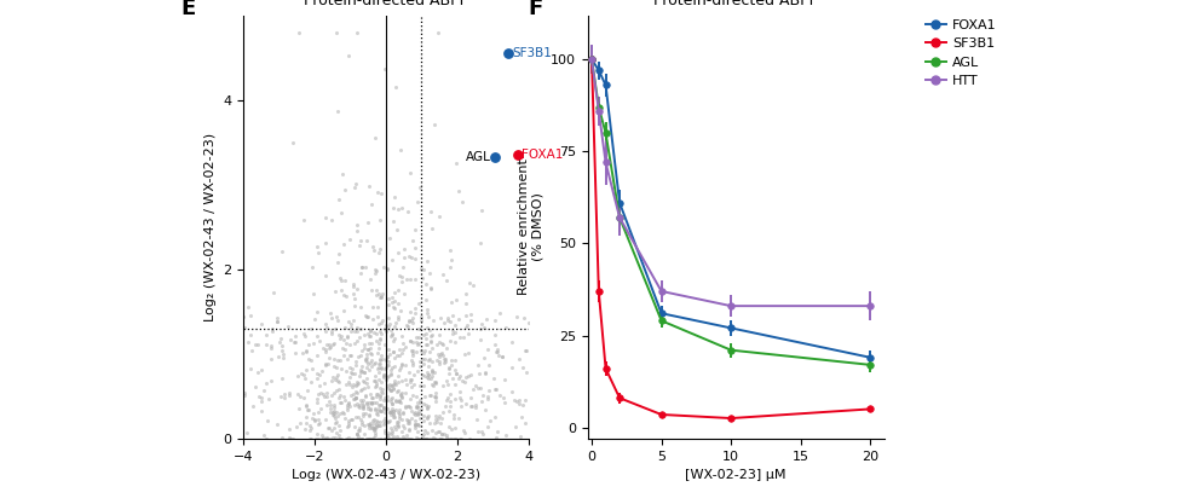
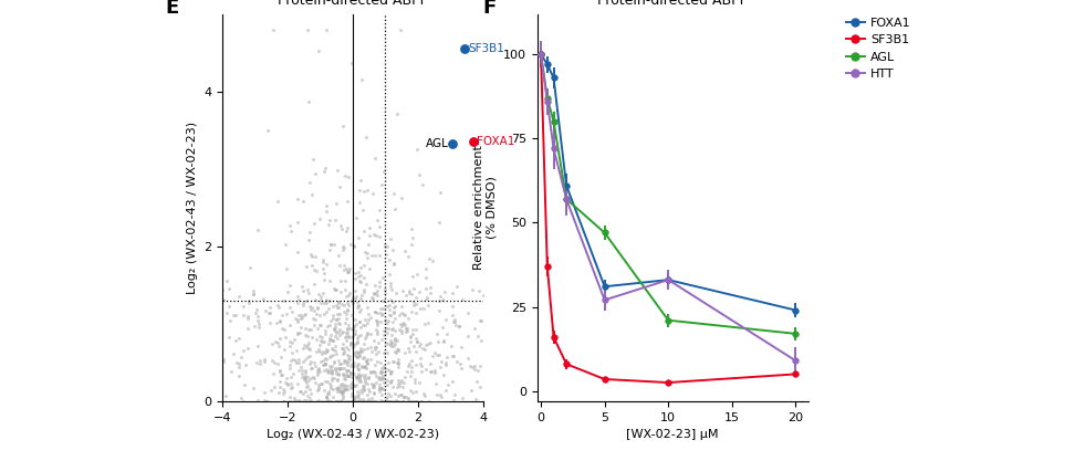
AGL/5: 29 -> 47
HTT/5: 37 -> 27
FOXA1/10: 27 -> 33
FOXA1/20: 19 -> 24
HTT/20: 33 -> 9
